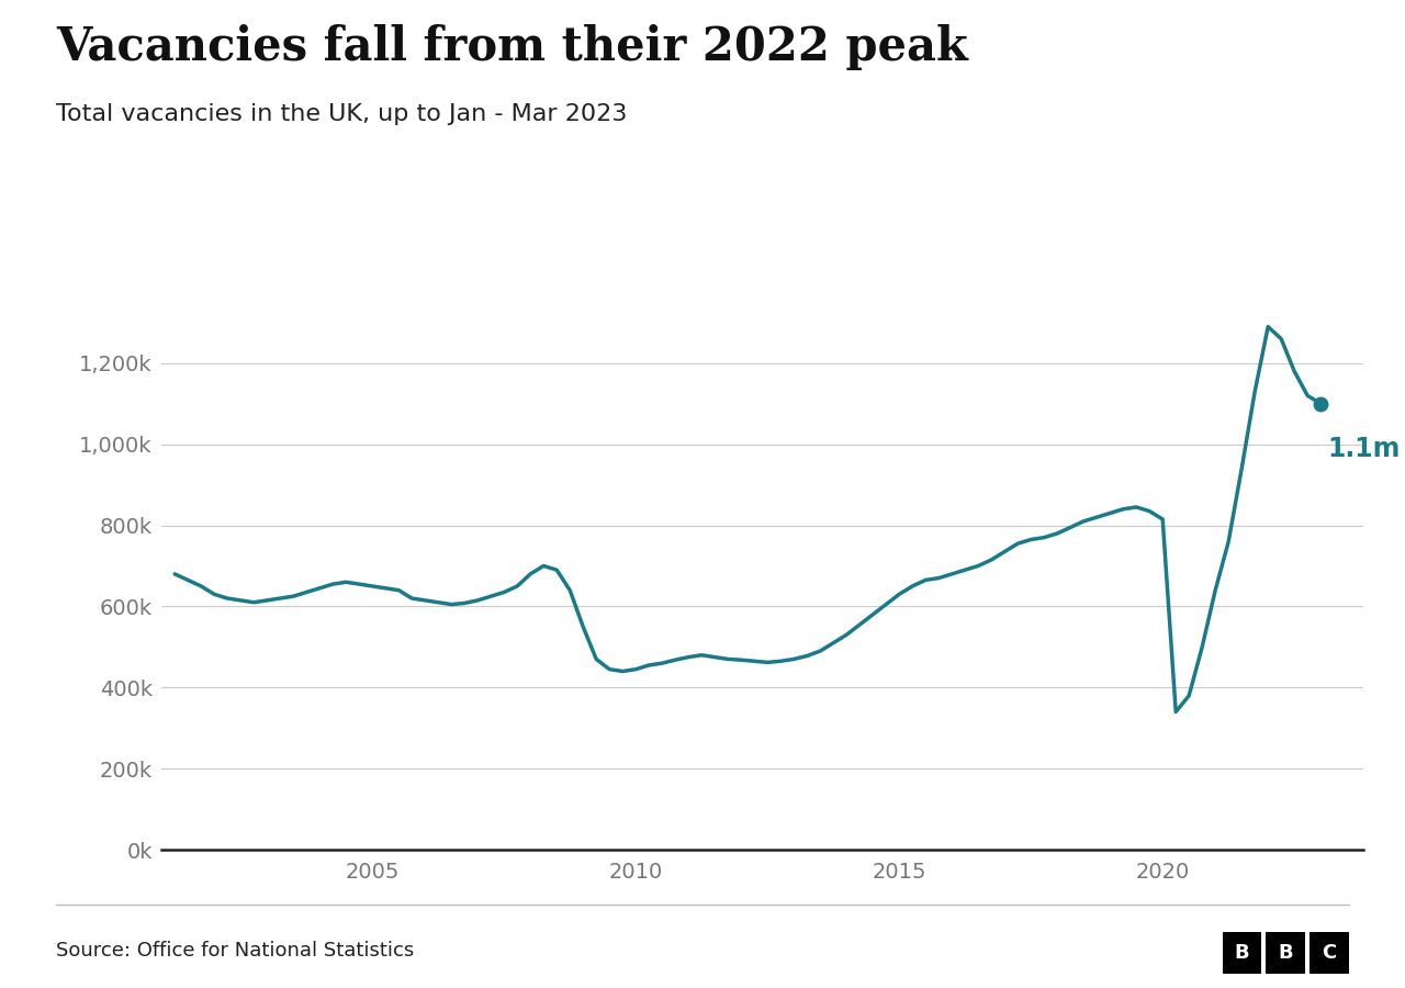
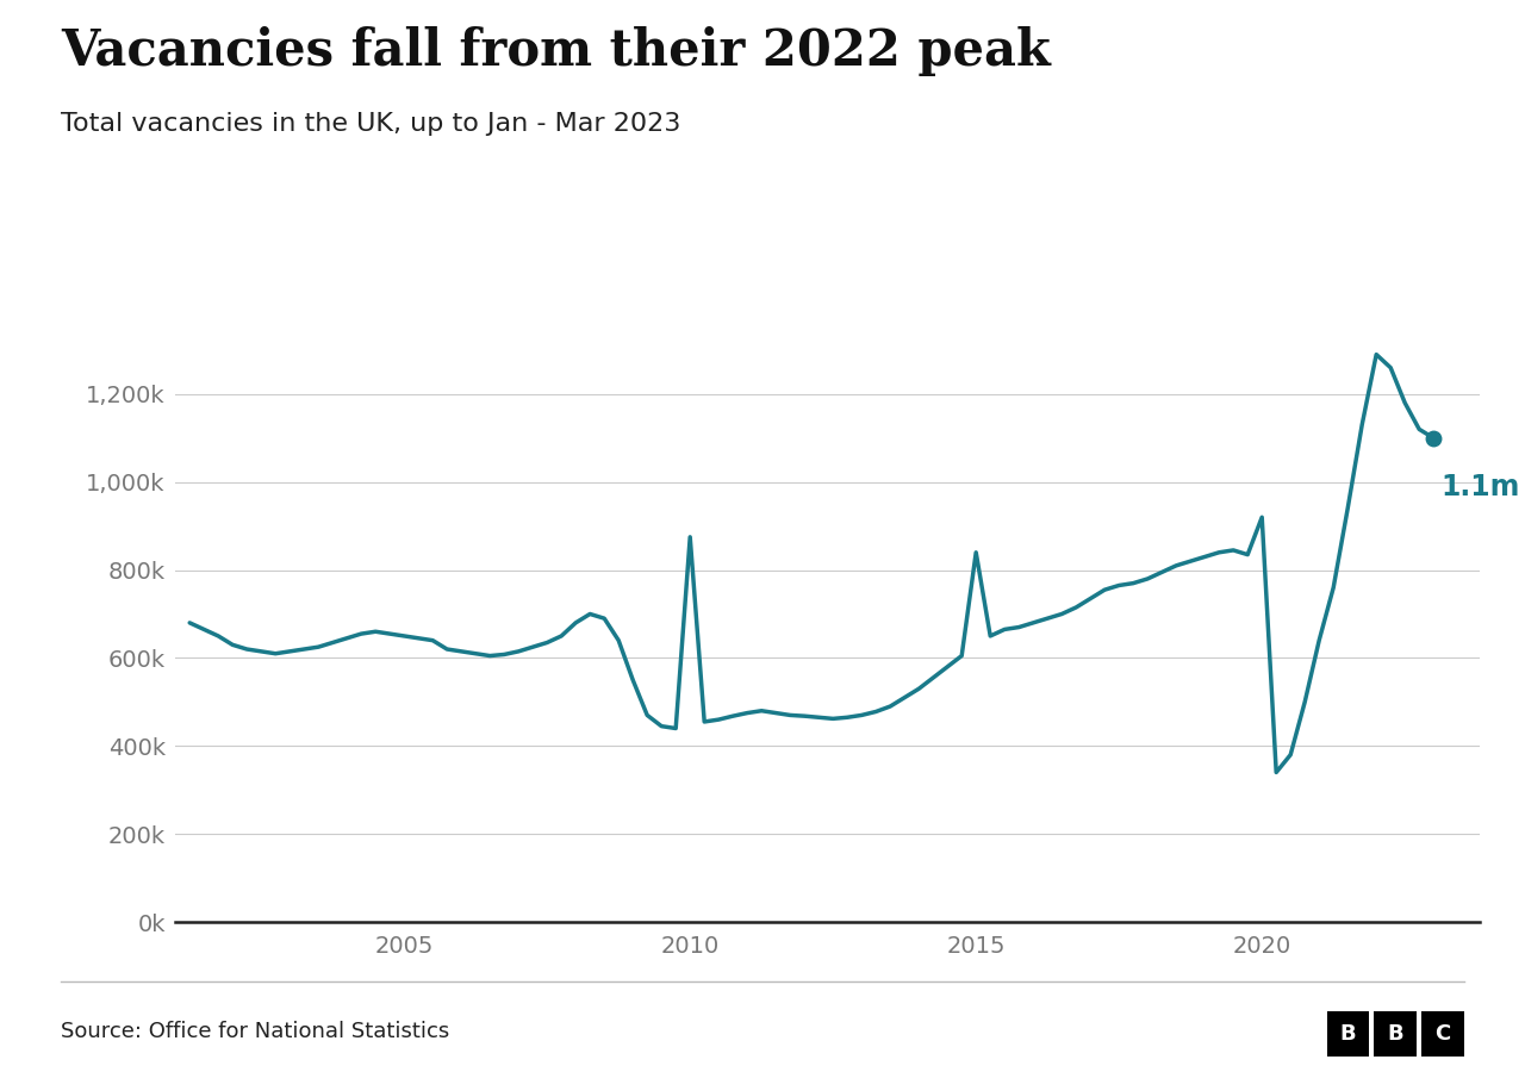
2010: 445k -> 875k
2015: 630k -> 840k
2020: 815k -> 920k
